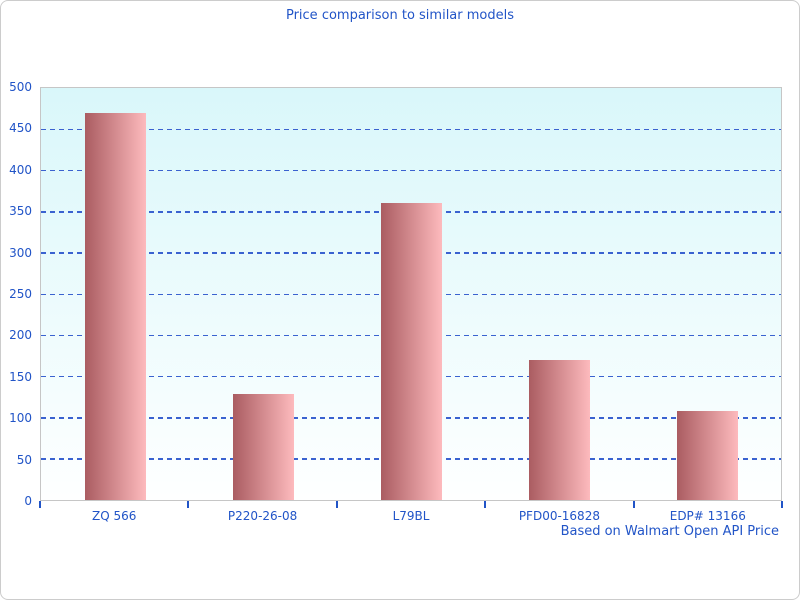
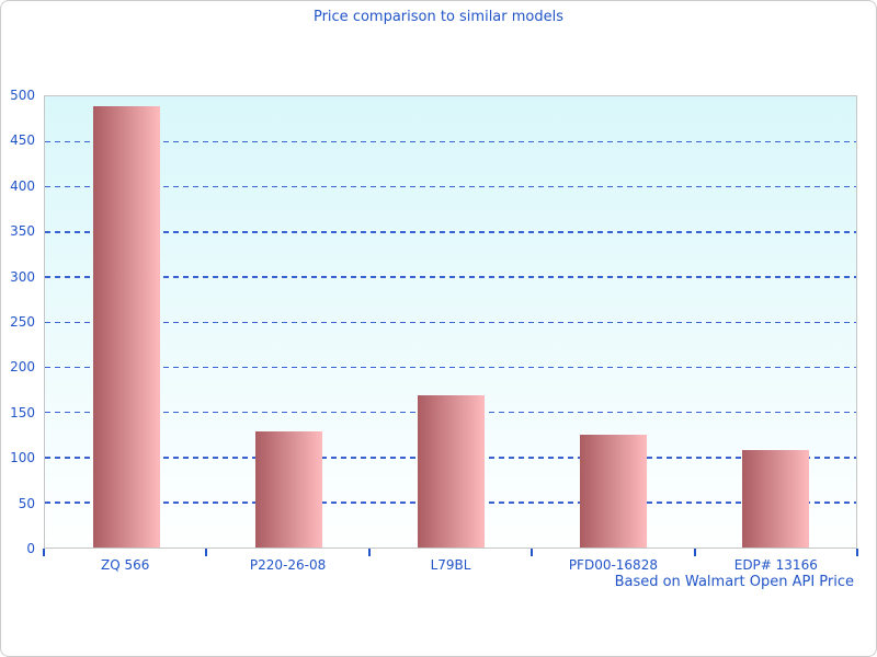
ZQ 566: 470 -> 490
L79BL: 360 -> 170
PFD00-16828: 170 -> 120
